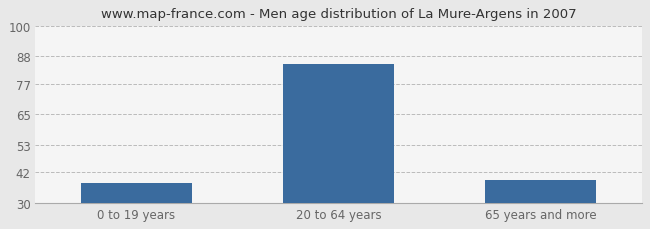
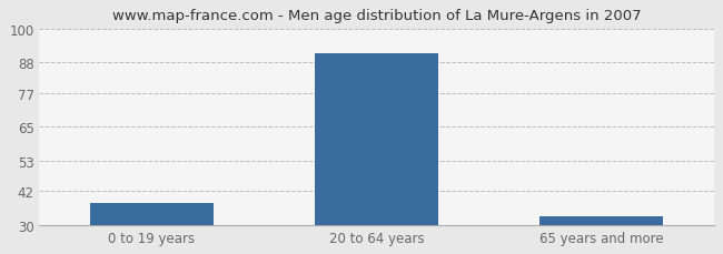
20 to 64 years: 85 -> 91
65 years and more: 39 -> 33
